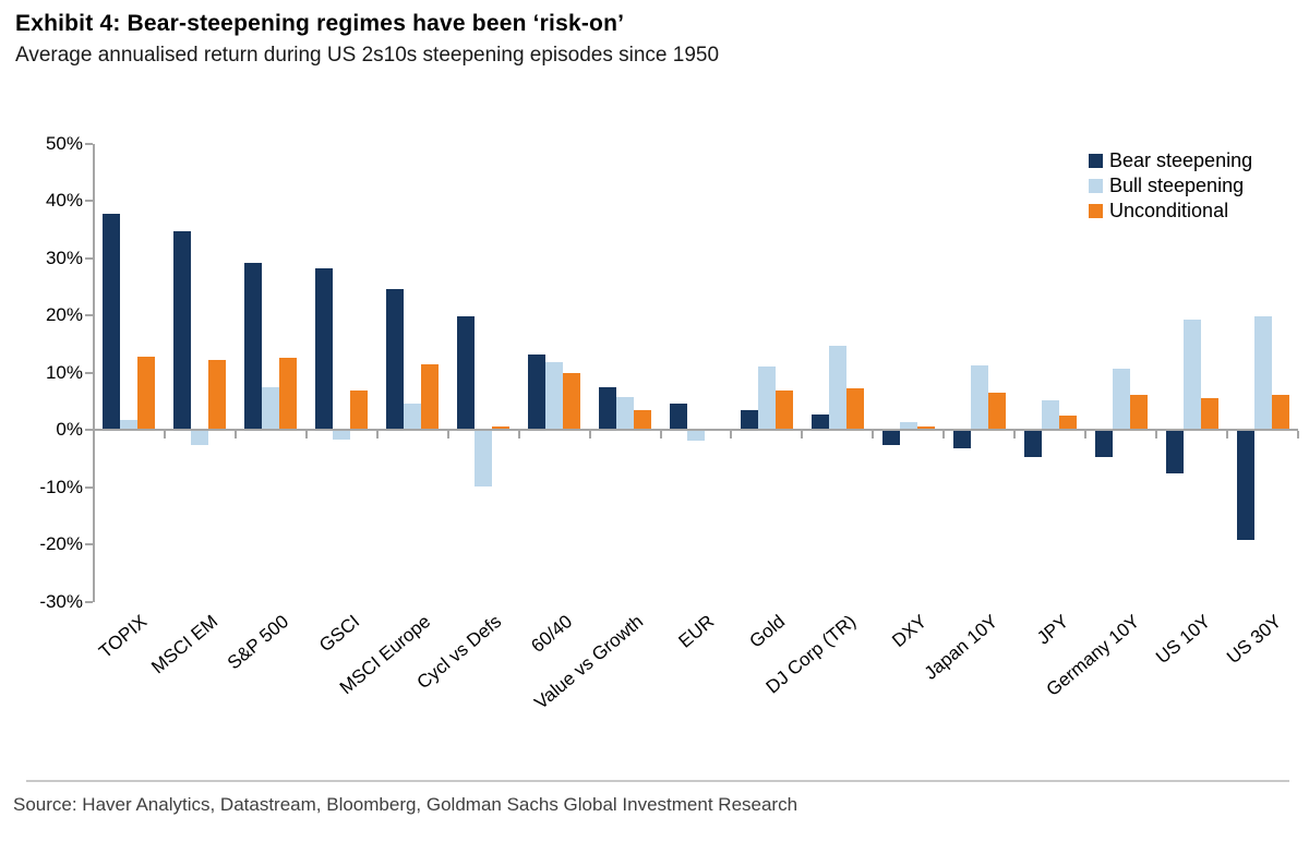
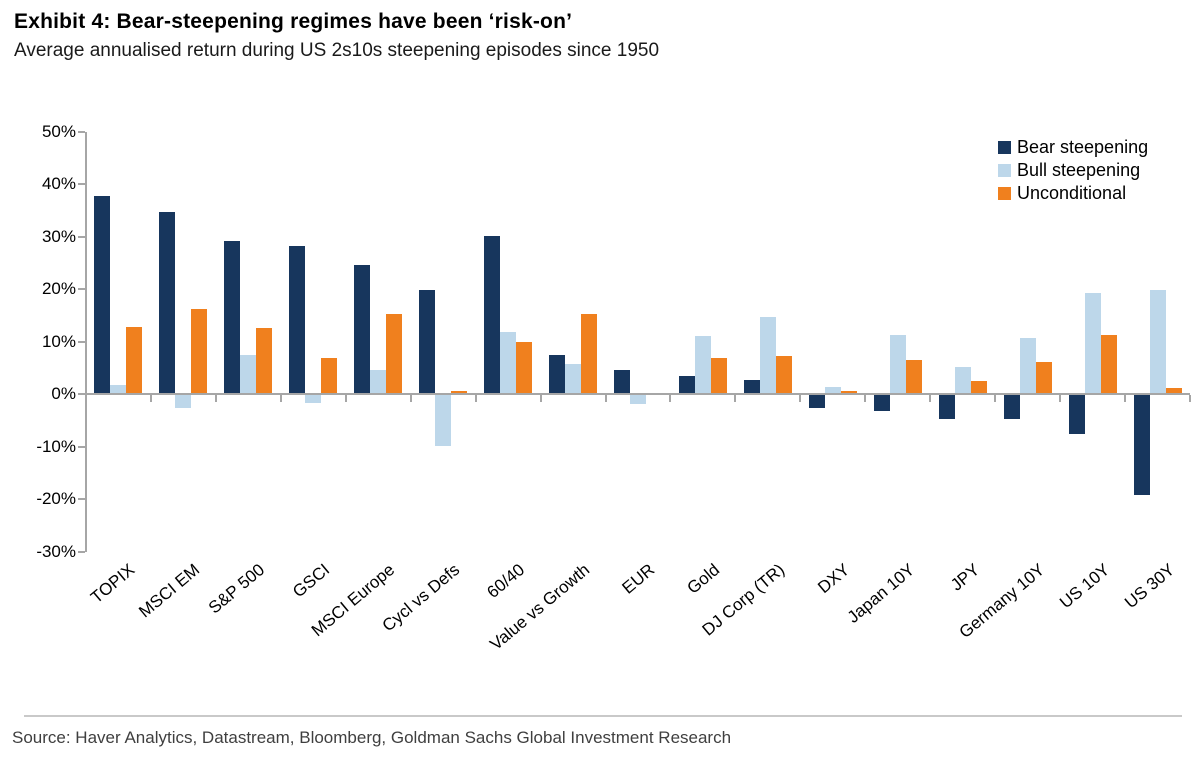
Unconditional/MSCI EM: 12% -> 16%
Unconditional/MSCI Europe: 11% -> 15%
Bear steepening/60/40: 13% -> 30%
Unconditional/Value vs Growth: 3% -> 15%
Unconditional/US 10Y: 5% -> 11%
Unconditional/US 30Y: 6% -> 1%
